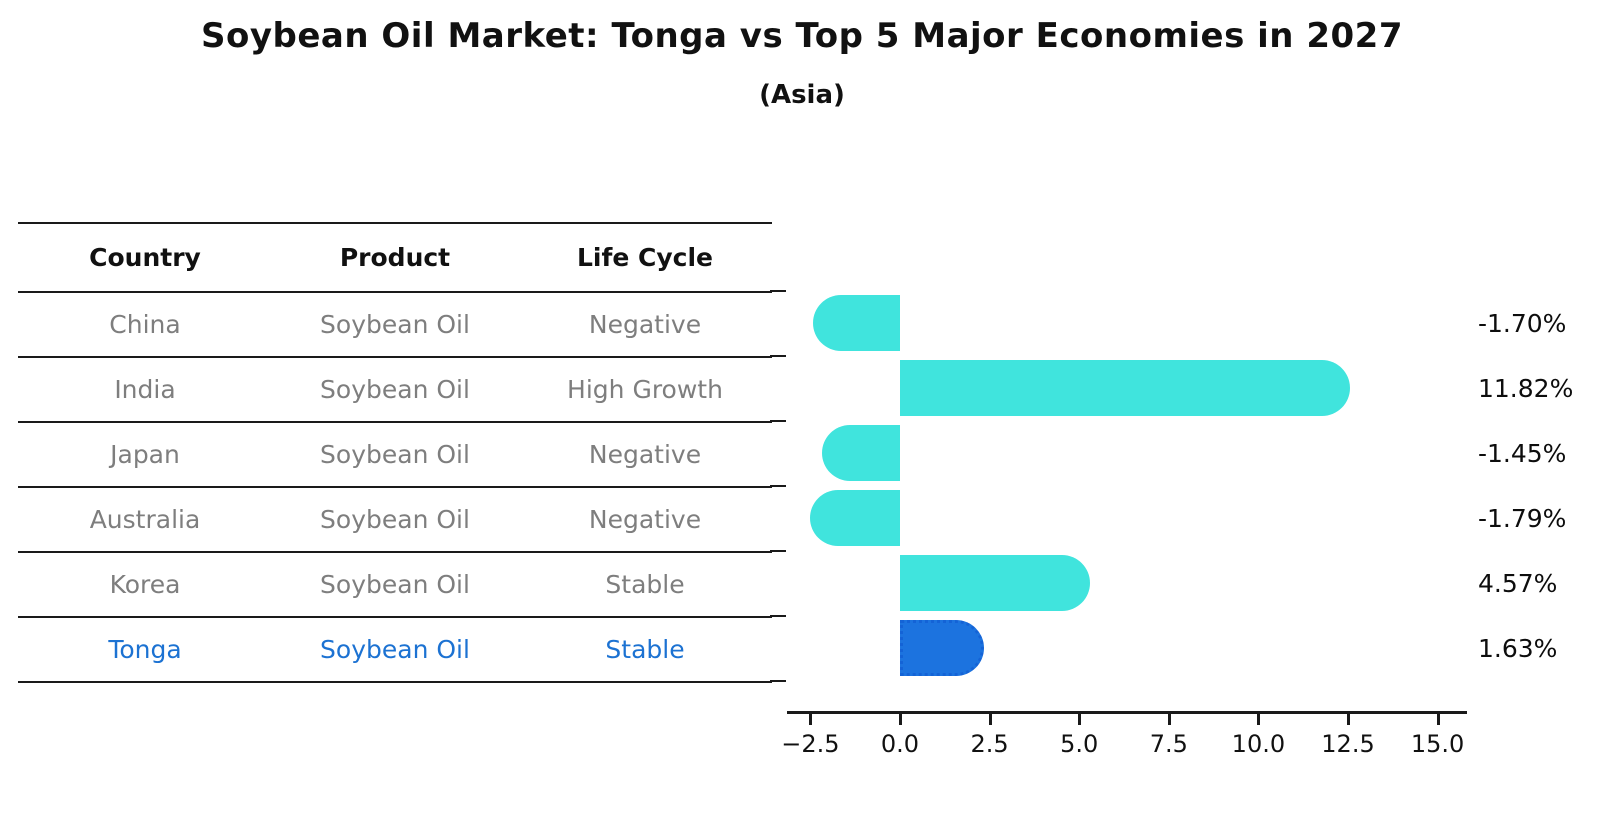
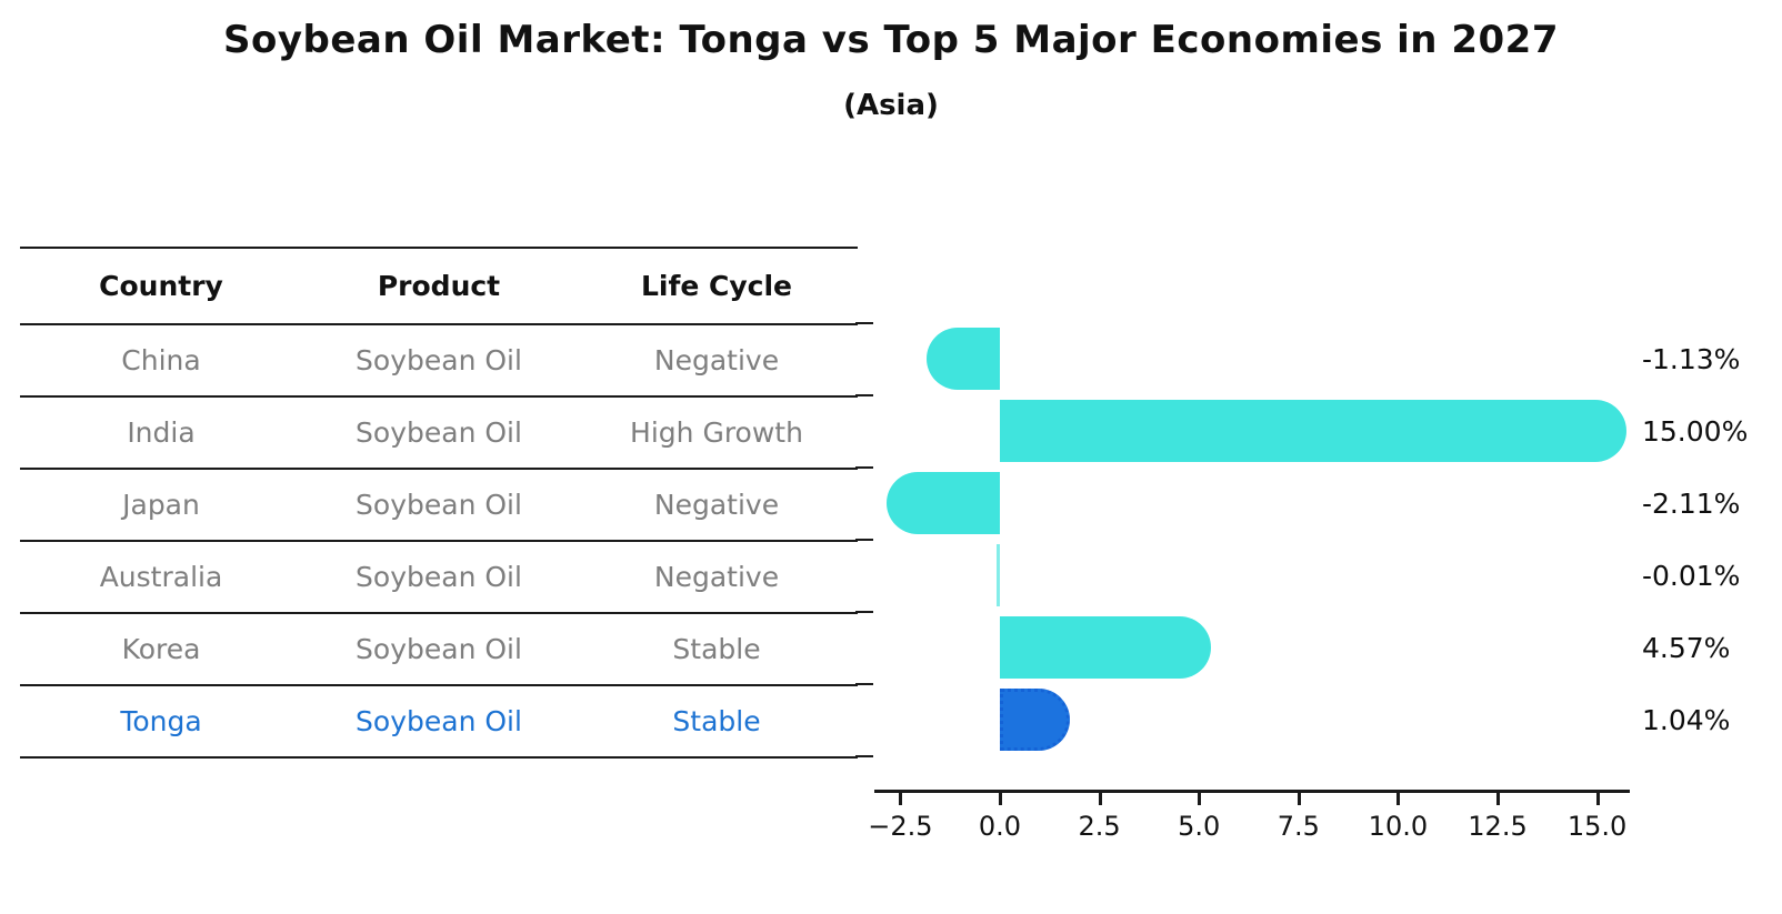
China: -1.70% -> -1.13%
India: 11.82% -> 15.00%
Japan: -1.45% -> -2.11%
Australia: -1.79% -> -0.01%
Tonga: 1.63% -> 1.04%
